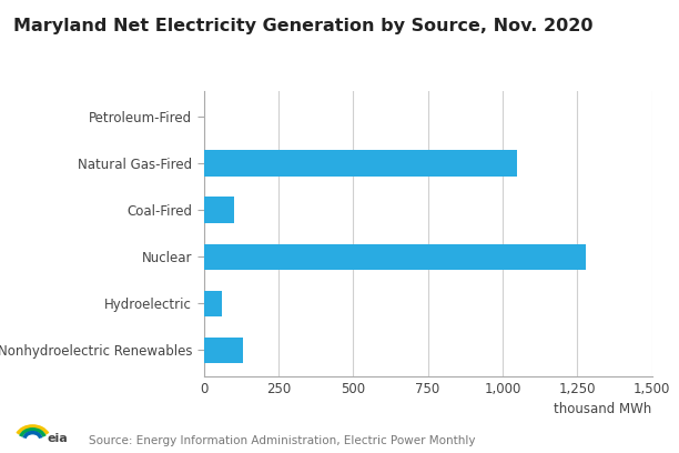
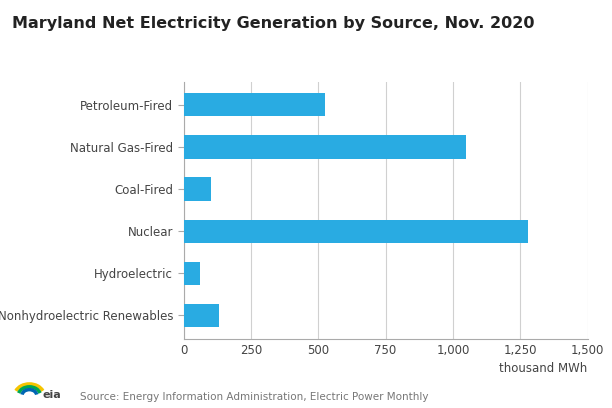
Petroleum-Fired: 2 -> 525
